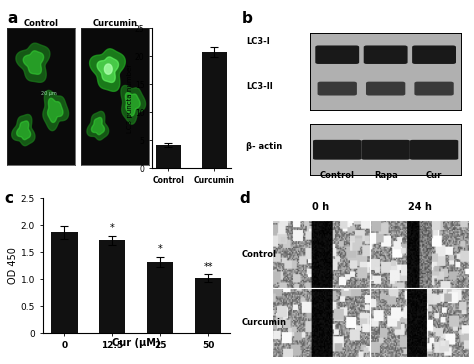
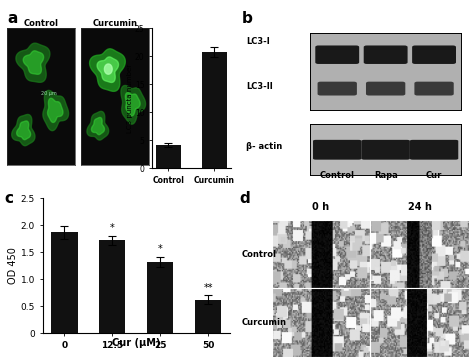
50: 1.02 -> 0.62
